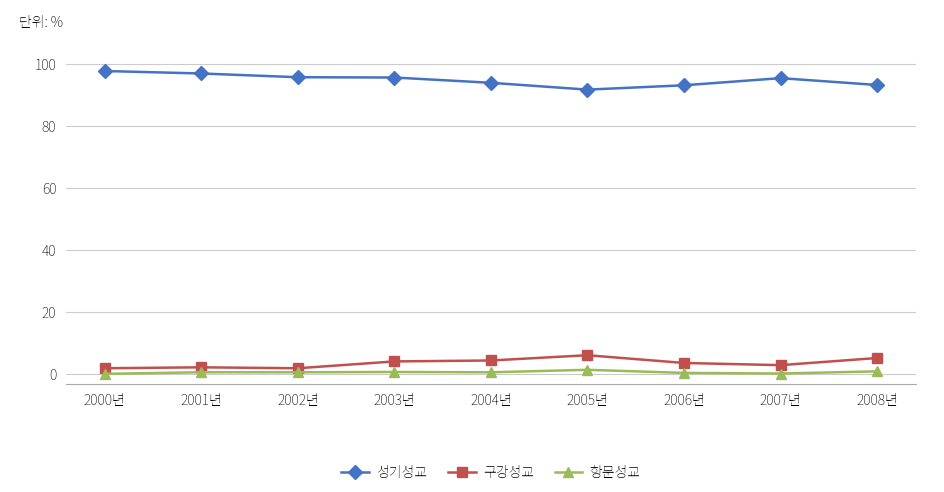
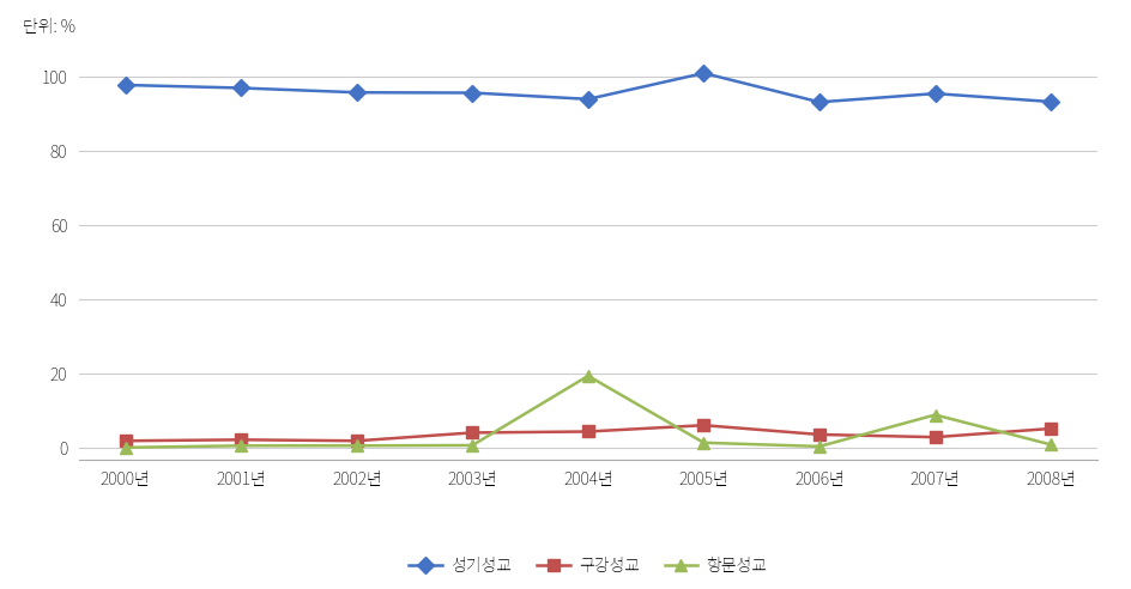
항문성교/2004년: 0.7 -> 19.5
성기성교/2005년: 91.8 -> 101.0
항문성교/2007년: 0.3 -> 9.0
